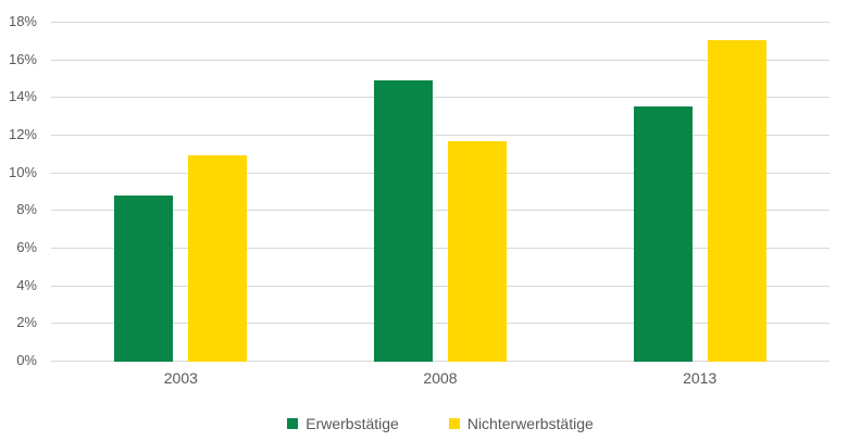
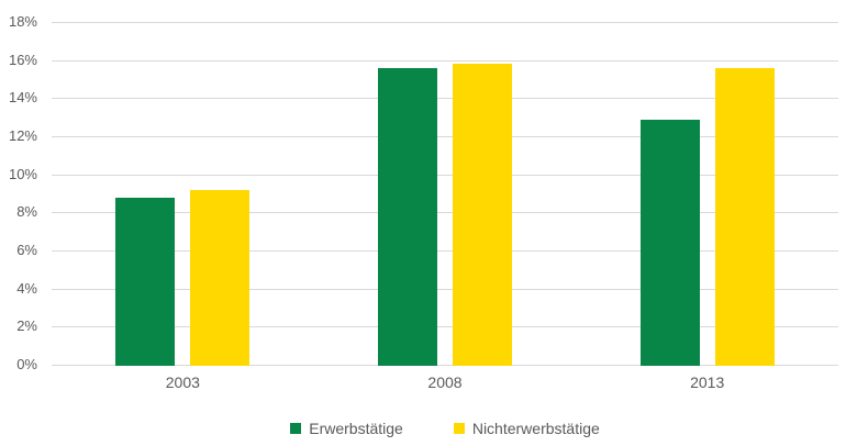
Nichterwerbstätige/2003: 10.9% -> 9.2%
Erwerbstätige/2008: 14.9% -> 15.6%
Nichterwerbstätige/2008: 11.7% -> 15.8%
Erwerbstätige/2013: 13.5% -> 12.9%
Nichterwerbstätige/2013: 17.0% -> 15.6%
